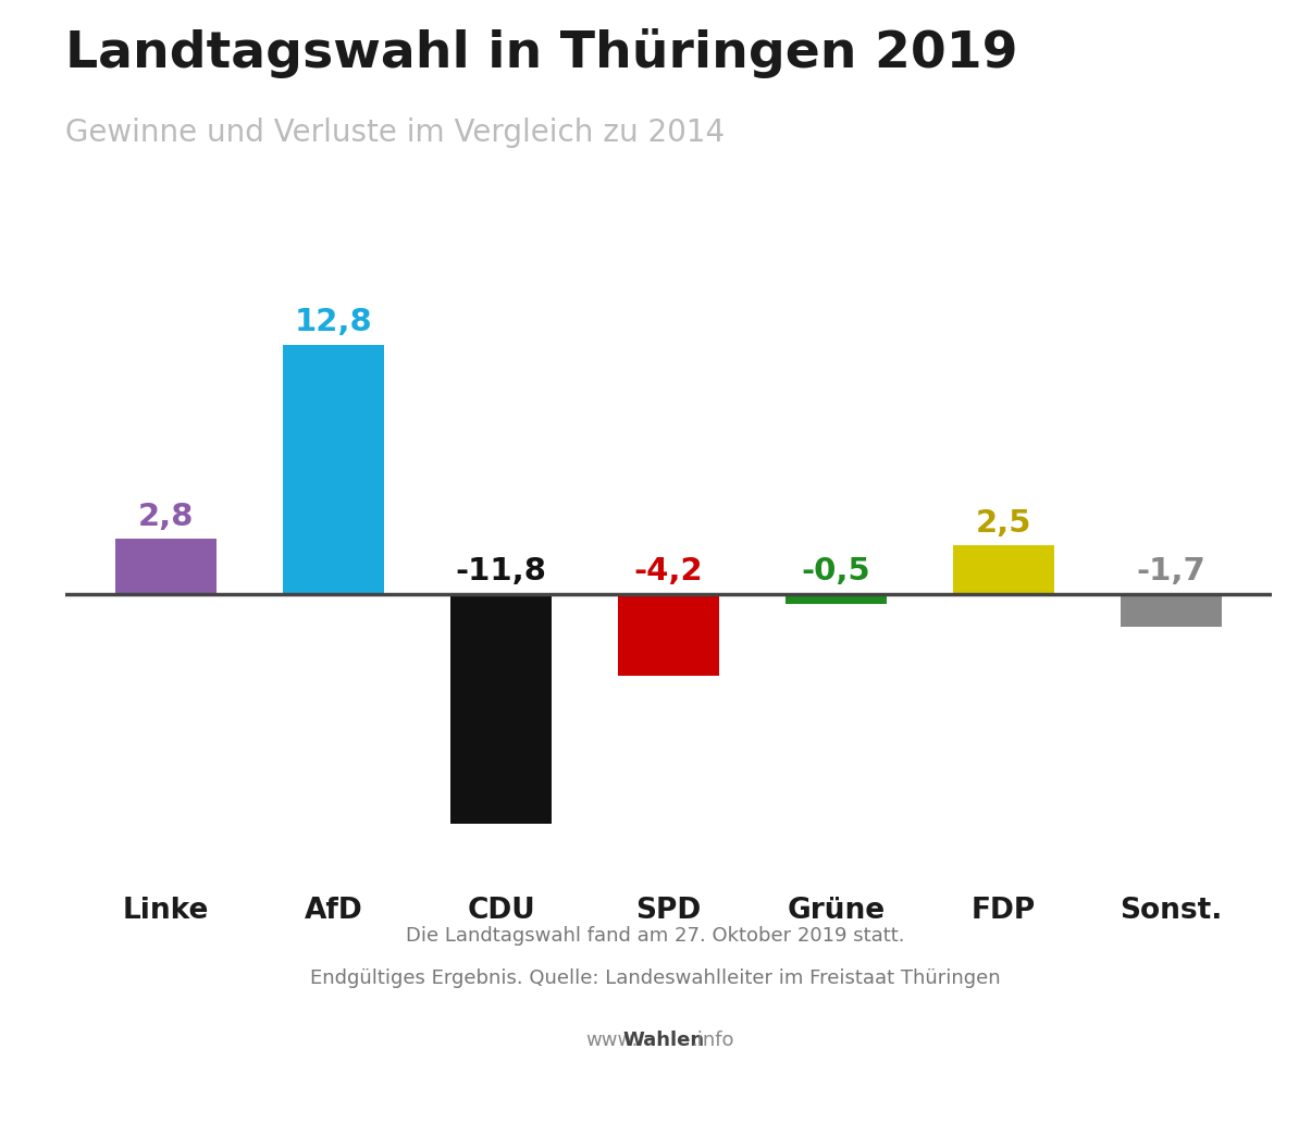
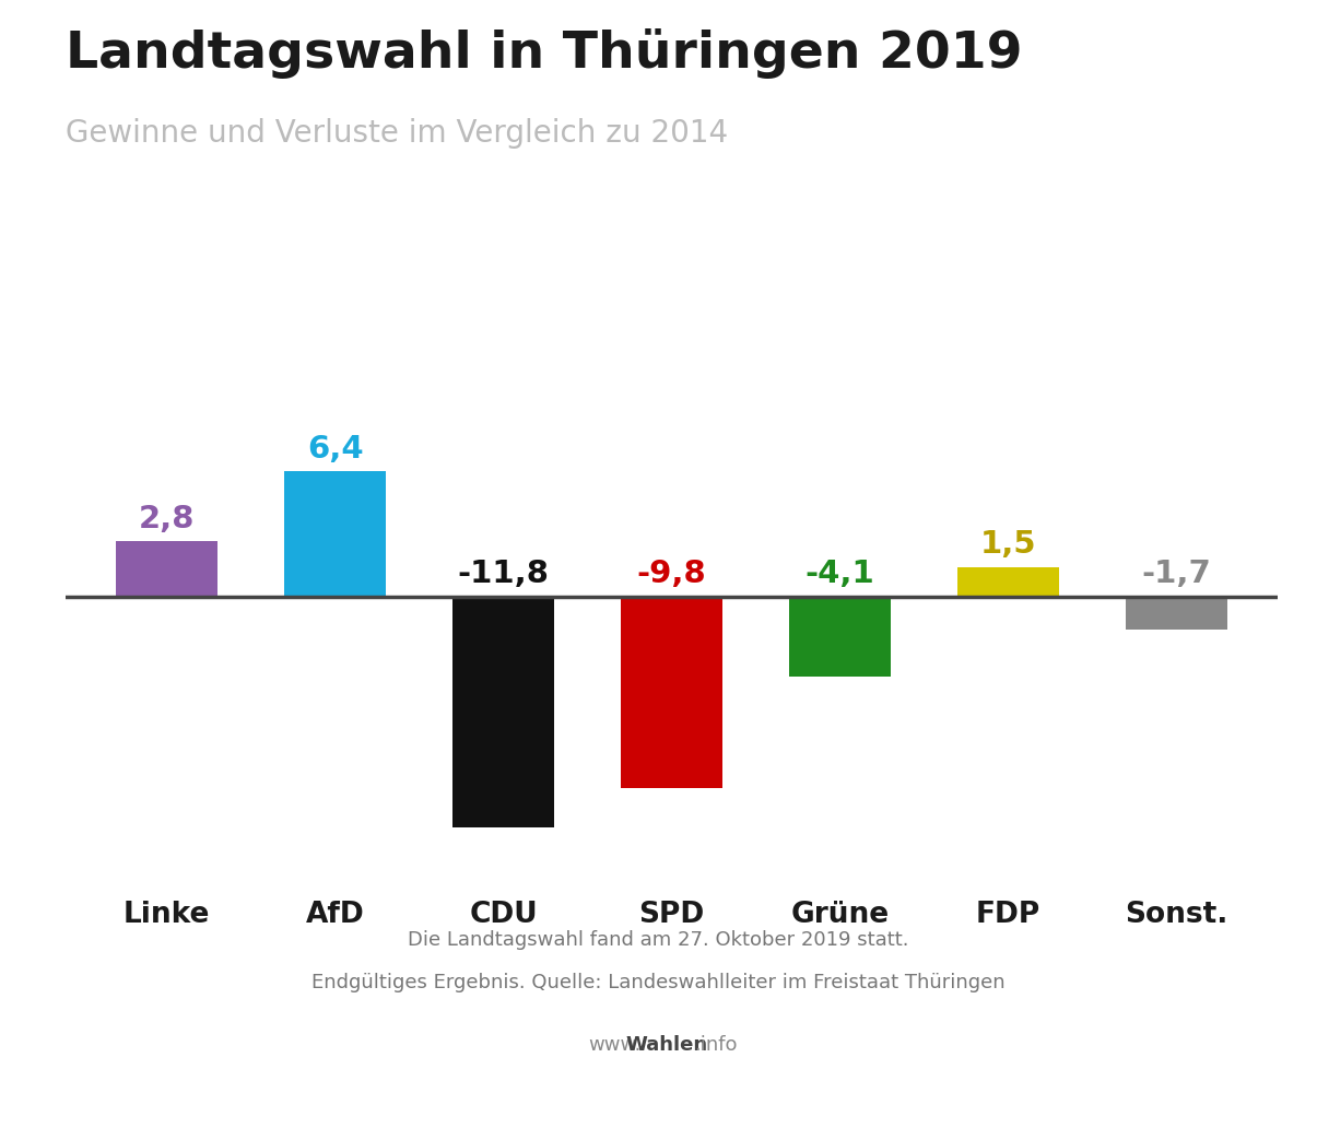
AfD: 12,8 -> 6,4
SPD: -4,2 -> -9,8
Grüne: -0,5 -> -4,1
FDP: 2,5 -> 1,5
